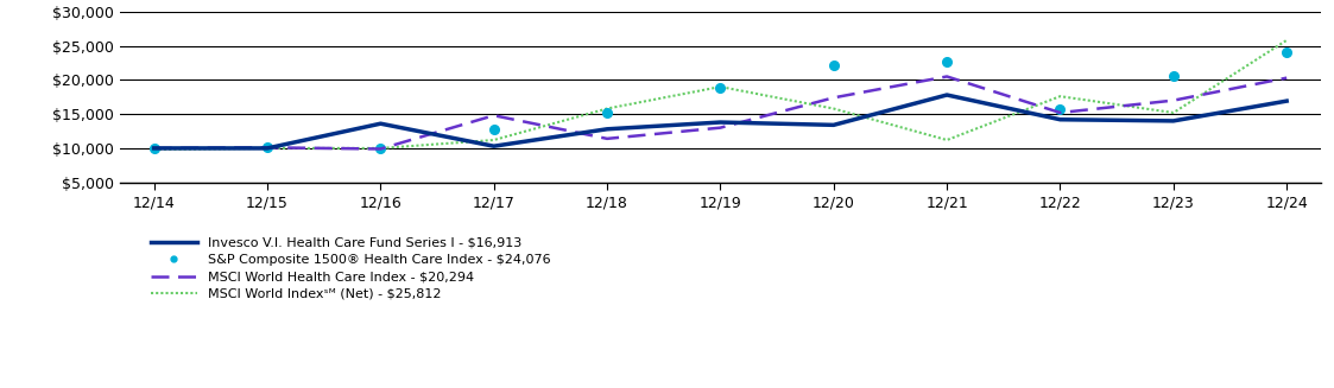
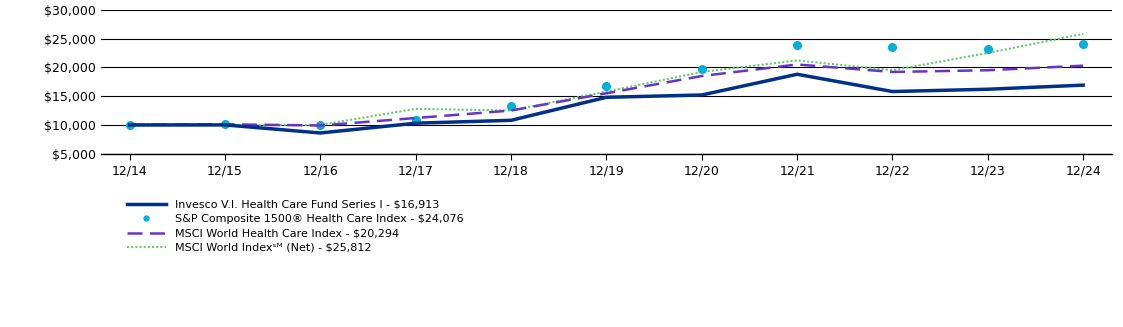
Invesco V.I. Health Care Fund Series I - $16,913/12/16: $13,600 -> $8,600
S&P Composite 1500® Health Care Index - $24,076/12/17: $12,800 -> $10,800
MSCI World Health Care Index - $20,294/12/17: $14,800 -> $11,200
MSCI World Indexˢᴹ (Net) - $25,812/12/17: $11,200 -> $12,800
Invesco V.I. Health Care Fund Series I - $16,913/12/18: $12,800 -> $10,800
S&P Composite 1500® Health Care Index - $24,076/12/18: $15,200 -> $13,200
MSCI World Health Care Index - $20,294/12/18: $11,400 -> $12,500
MSCI World Indexˢᴹ (Net) - $25,812/12/18: $15,800 -> $12,500
Invesco V.I. Health Care Fund Series I - $16,913/12/19: $13,800 -> $14,800
S&P Composite 1500® Health Care Index - $24,076/12/19: $18,800 -> $16,800
MSCI World Health Care Index - $20,294/12/19: $13,000 -> $15,500
MSCI World Indexˢᴹ (Net) - $25,812/12/19: $19,000 -> $15,800
Invesco V.I. Health Care Fund Series I - $16,913/12/20: $13,400 -> $15,200
S&P Composite 1500® Health Care Index - $24,076/12/20: $22,200 -> $19,800
MSCI World Health Care Index - $20,294/12/20: $17,400 -> $18,500
MSCI World Indexˢᴹ (Net) - $25,812/12/20: $15,800 -> $19,200
Invesco V.I. Health Care Fund Series I - $16,913/12/21: $17,800 -> $18,800
S&P Composite 1500® Health Care Index - $24,076/12/21: $22,600 -> $23,800
MSCI World Indexˢᴹ (Net) - $25,812/12/21: $11,200 -> $21,200
Invesco V.I. Health Care Fund Series I - $16,913/12/22: $14,200 -> $15,800
S&P Composite 1500® Health Care Index - $24,076/12/22: $15,800 -> $23,500
MSCI World Health Care Index - $20,294/12/22: $15,200 -> $19,200
MSCI World Indexˢᴹ (Net) - $25,812/12/22: $17,600 -> $19,500
Invesco V.I. Health Care Fund Series I - $16,913/12/23: $14,000 -> $16,200
S&P Composite 1500® Health Care Index - $24,076/12/23: $20,600 -> $23,200
MSCI World Health Care Index - $20,294/12/23: $17,000 -> $19,500
MSCI World Indexˢᴹ (Net) - $25,812/12/23: $15,200 -> $22,500
